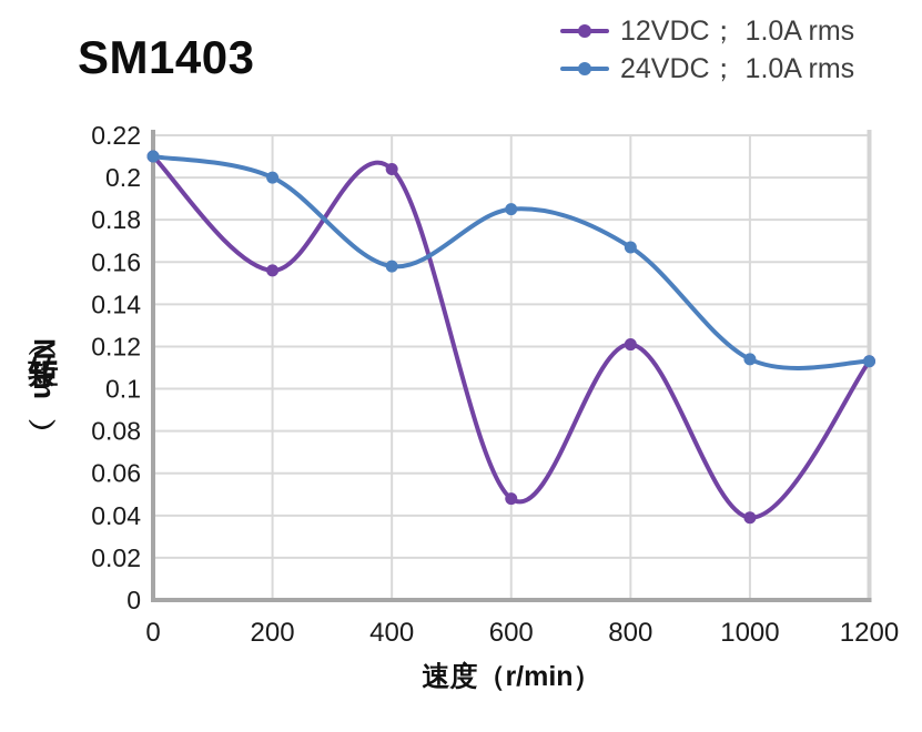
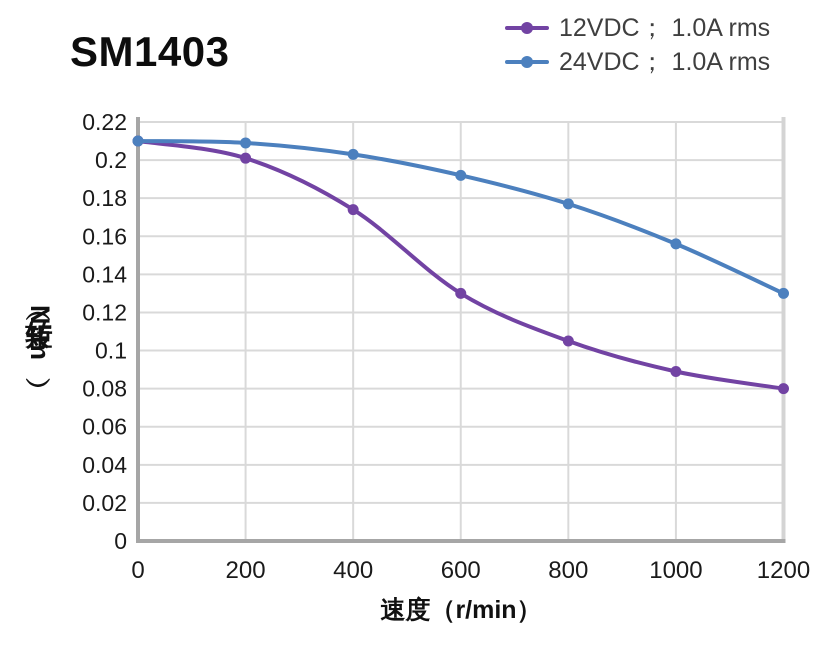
12VDC； 1.0A rms/200: 0.156 -> 0.201
24VDC； 1.0A rms/200: 0.200 -> 0.209
12VDC； 1.0A rms/400: 0.204 -> 0.174
24VDC； 1.0A rms/400: 0.158 -> 0.203
12VDC； 1.0A rms/600: 0.048 -> 0.130
24VDC； 1.0A rms/600: 0.185 -> 0.192
12VDC； 1.0A rms/800: 0.121 -> 0.105
24VDC； 1.0A rms/800: 0.167 -> 0.177
12VDC； 1.0A rms/1000: 0.039 -> 0.089
24VDC； 1.0A rms/1000: 0.114 -> 0.156
12VDC； 1.0A rms/1200: 0.113 -> 0.080
24VDC； 1.0A rms/1200: 0.113 -> 0.130
